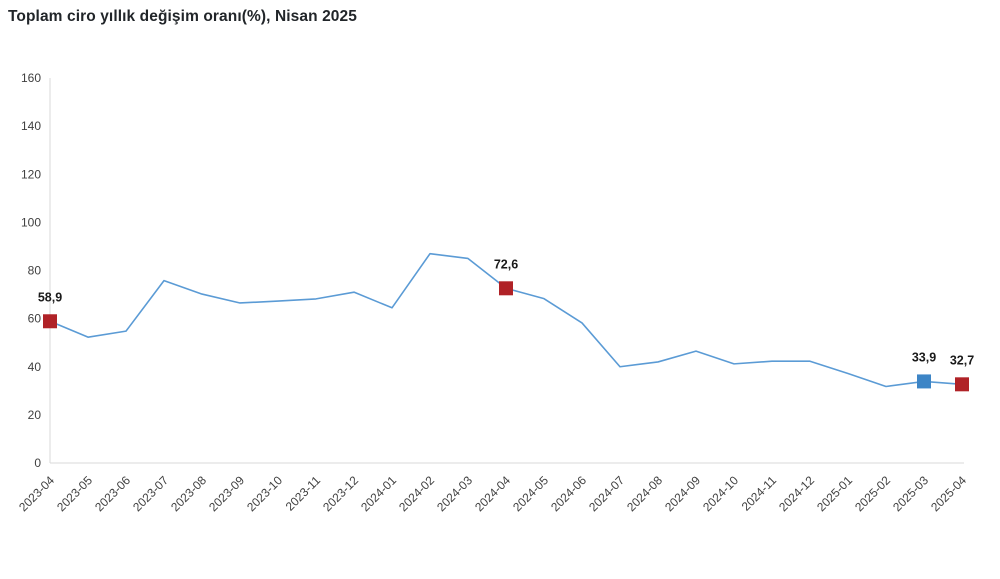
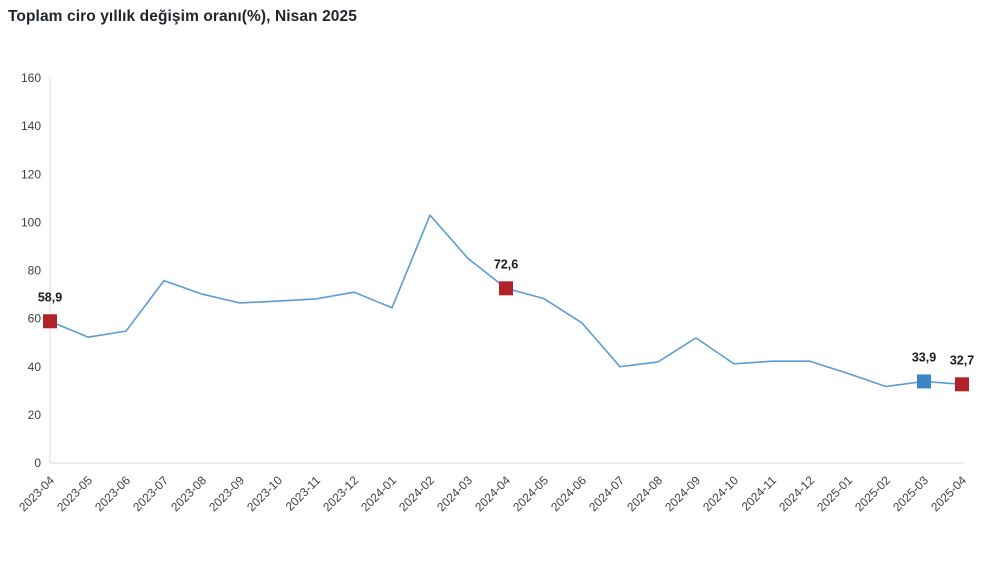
2024-02: 87 -> 103
2024-09: 46 -> 52
